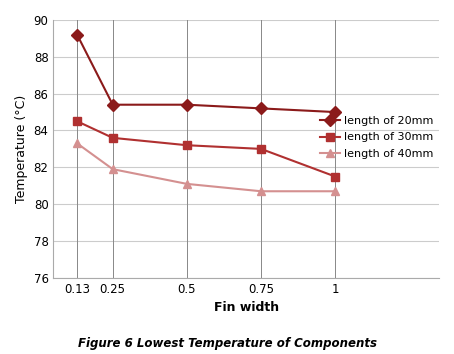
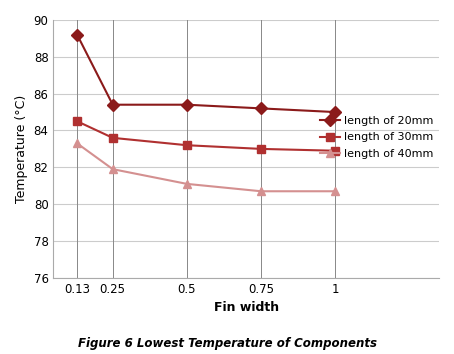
length of 30mm/1: 81.5 -> 82.9
